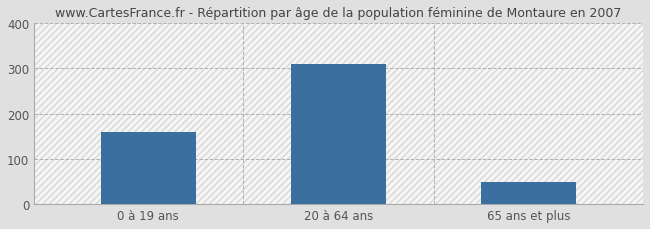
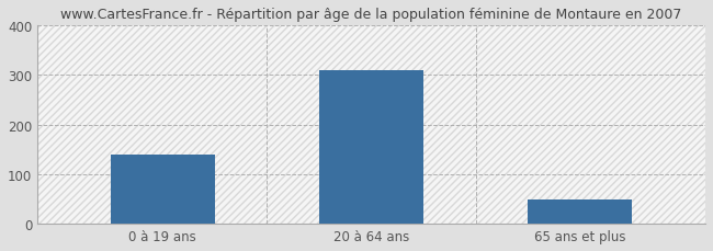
0 à 19 ans: 160 -> 140
